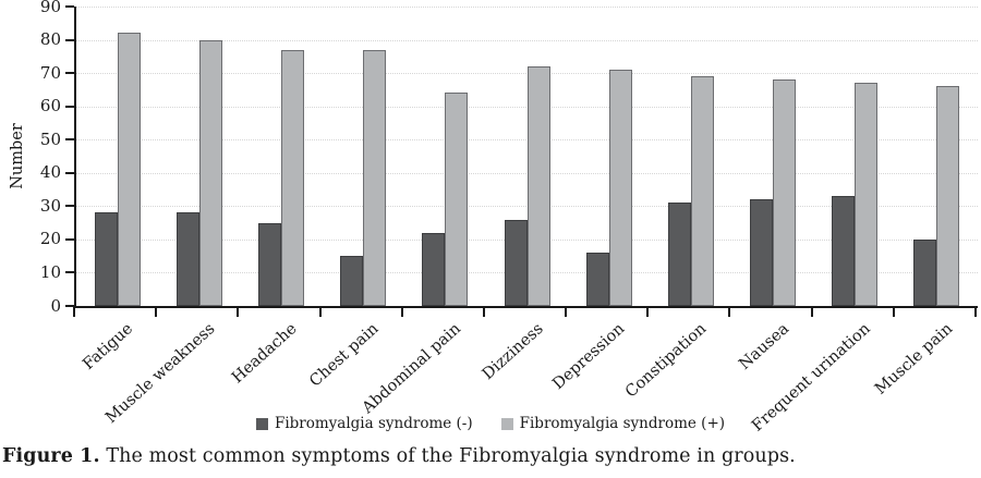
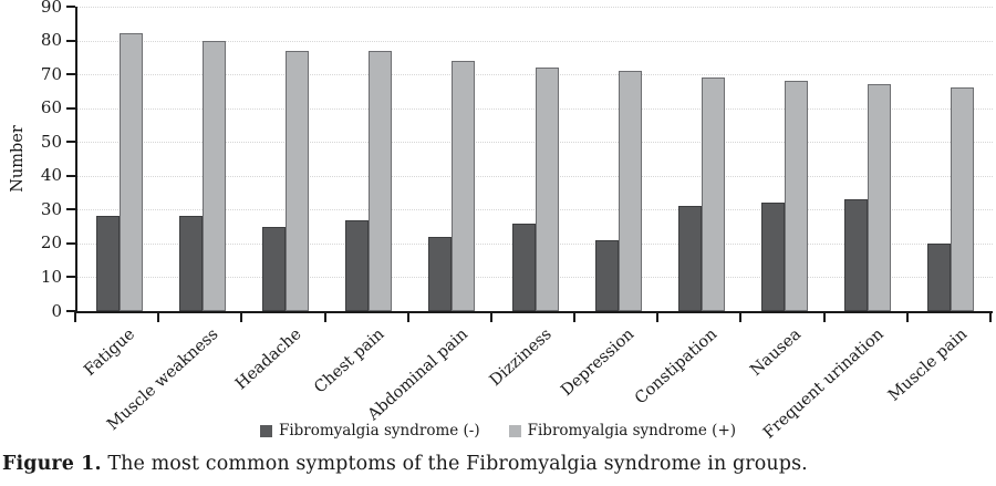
Fibromyalgia syndrome (-)/Chest pain: 15 -> 27
Fibromyalgia syndrome (+)/Abdominal pain: 64 -> 74
Fibromyalgia syndrome (-)/Depression: 16 -> 21
